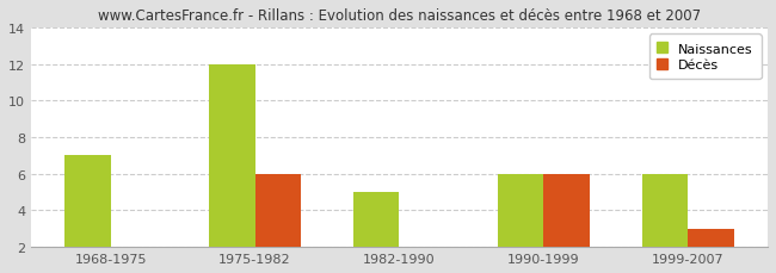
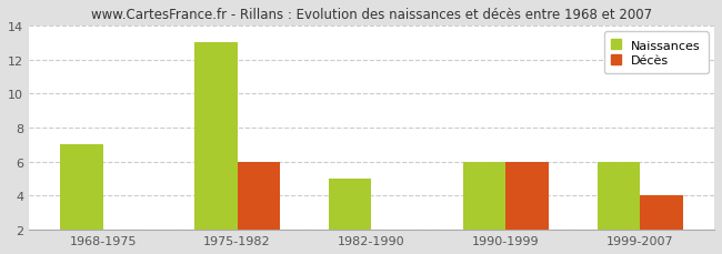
Naissances/1975-1982: 12 -> 13
Décès/1999-2007: 3 -> 4
